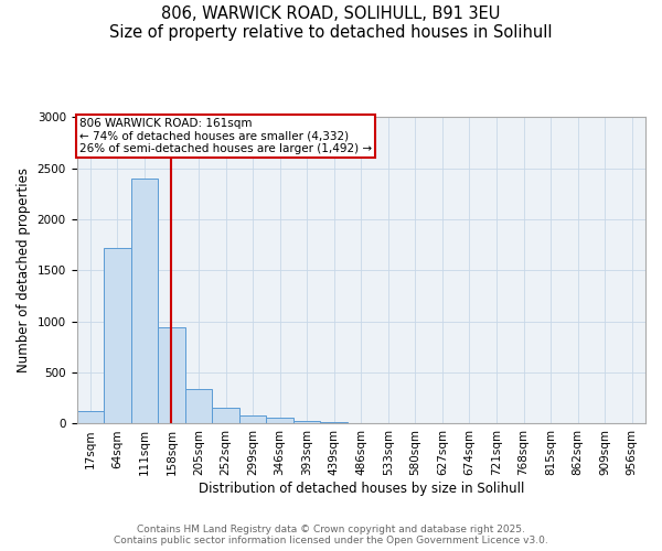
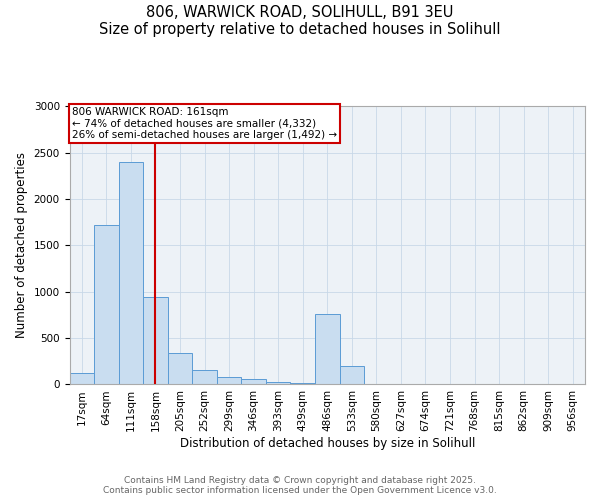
486sqm: 10 -> 760
533sqm: 0 -> 200
